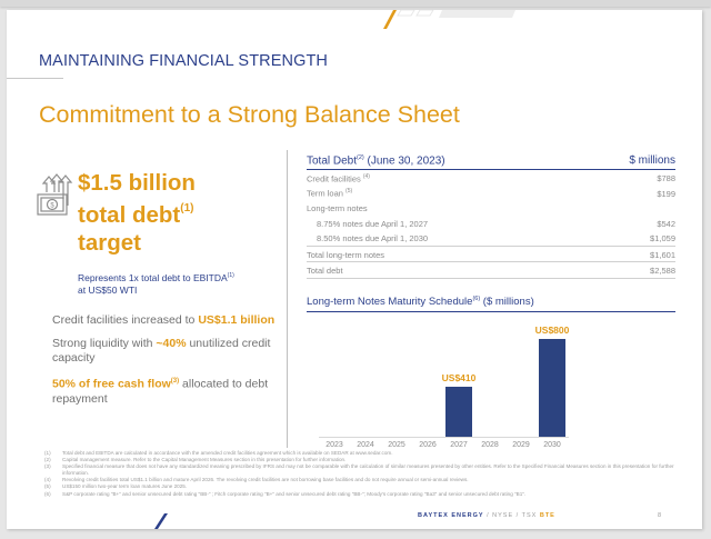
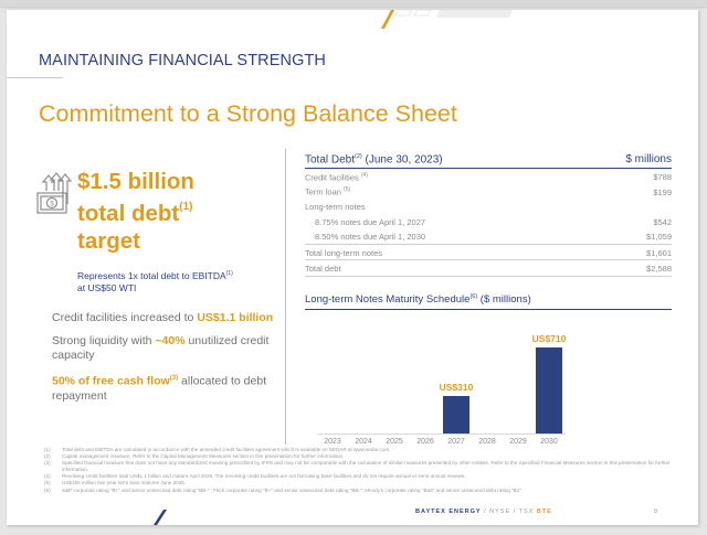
2027: 410 -> 310
2030: 800 -> 710
